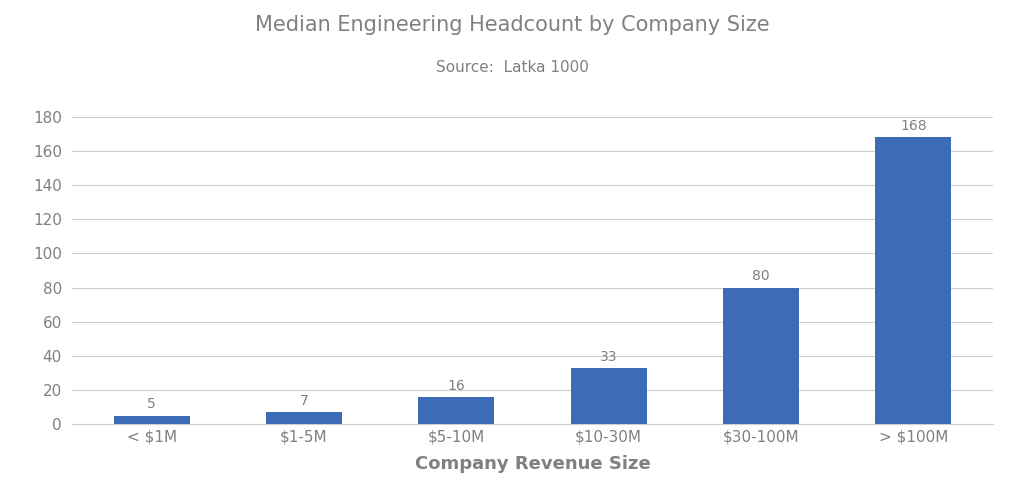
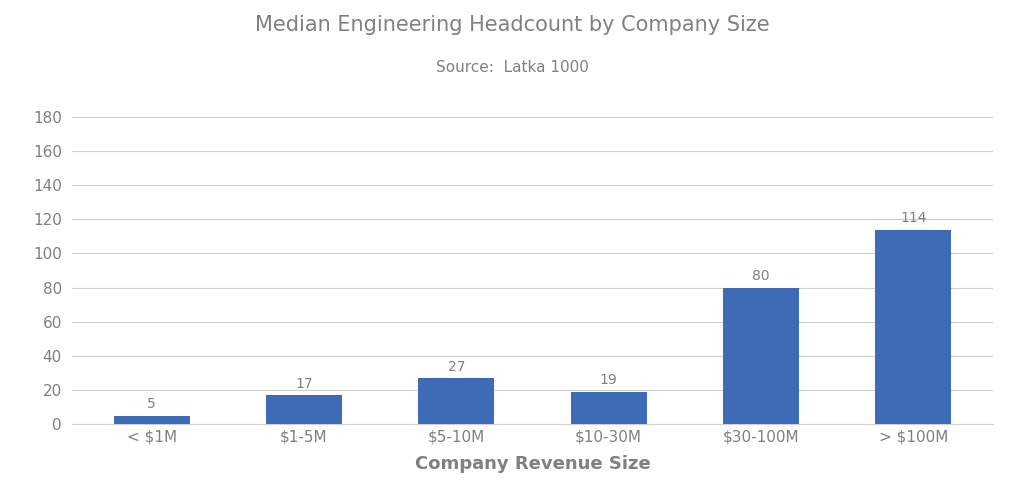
$1-5M: 7 -> 17
$5-10M: 16 -> 27
$10-30M: 33 -> 19
> $100M: 168 -> 114
